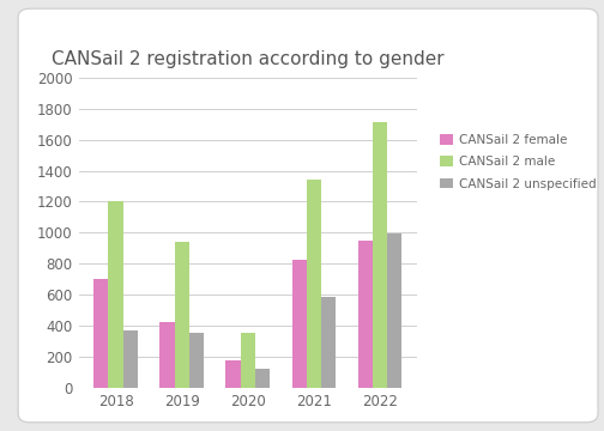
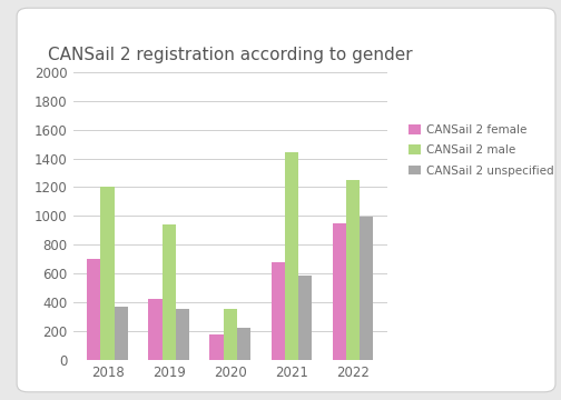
CANSail 2 unspecified/2020: 120 -> 220
CANSail 2 female/2021: 820 -> 680
CANSail 2 male/2021: 1340 -> 1440
CANSail 2 male/2022: 1710 -> 1250
